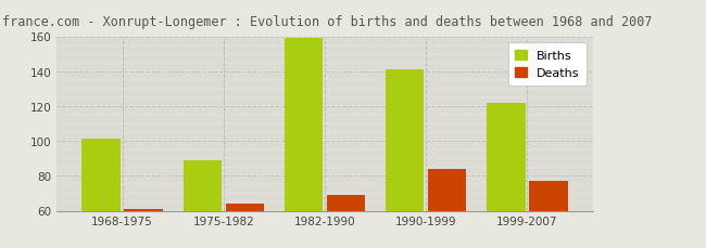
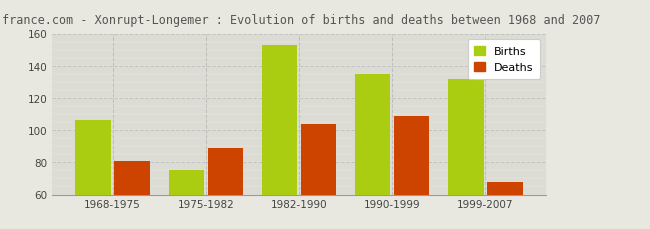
Births/1968-1975: 101 -> 106
Deaths/1968-1975: 61 -> 81
Births/1975-1982: 89 -> 75
Deaths/1975-1982: 64 -> 89
Births/1982-1990: 159 -> 153
Deaths/1982-1990: 69 -> 104
Births/1990-1999: 141 -> 135
Deaths/1990-1999: 84 -> 109
Births/1999-2007: 122 -> 132
Deaths/1999-2007: 77 -> 68
